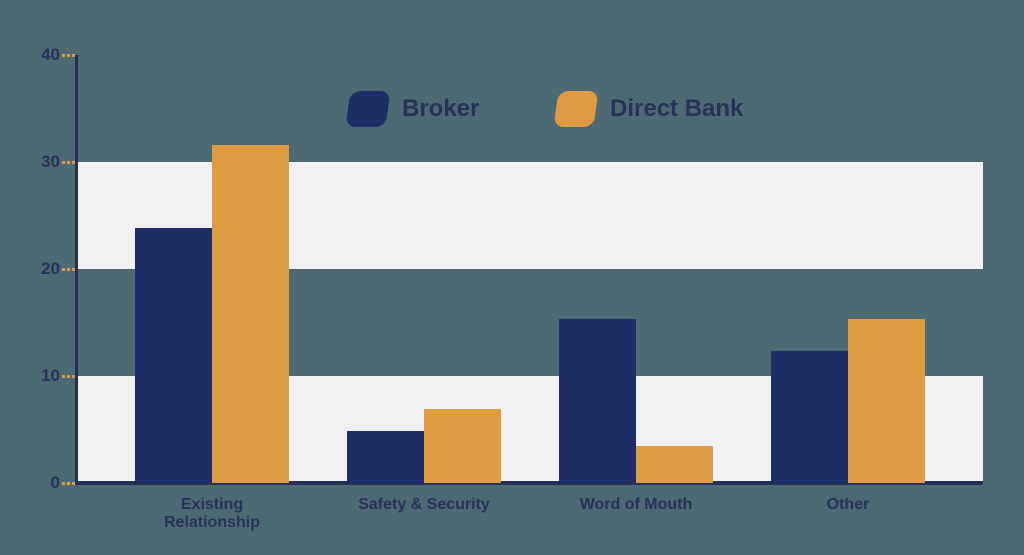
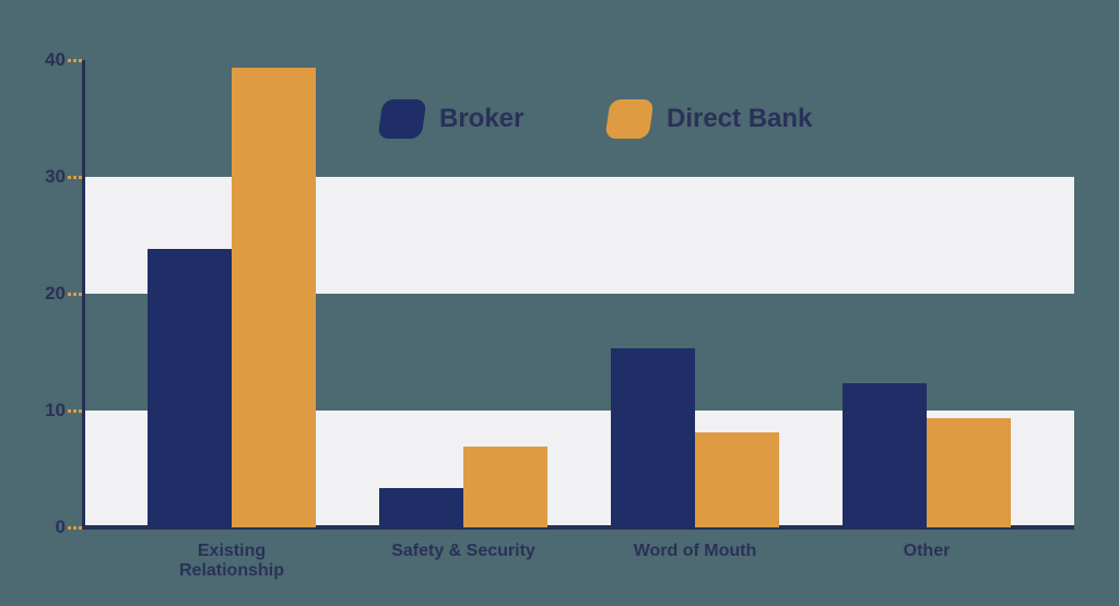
Direct Bank/Existing Relationship: 31.6 -> 39.3
Broker/Safety & Security: 4.9 -> 3.4
Direct Bank/Word of Mouth: 3.5 -> 8.1
Direct Bank/Other: 15.3 -> 9.3
